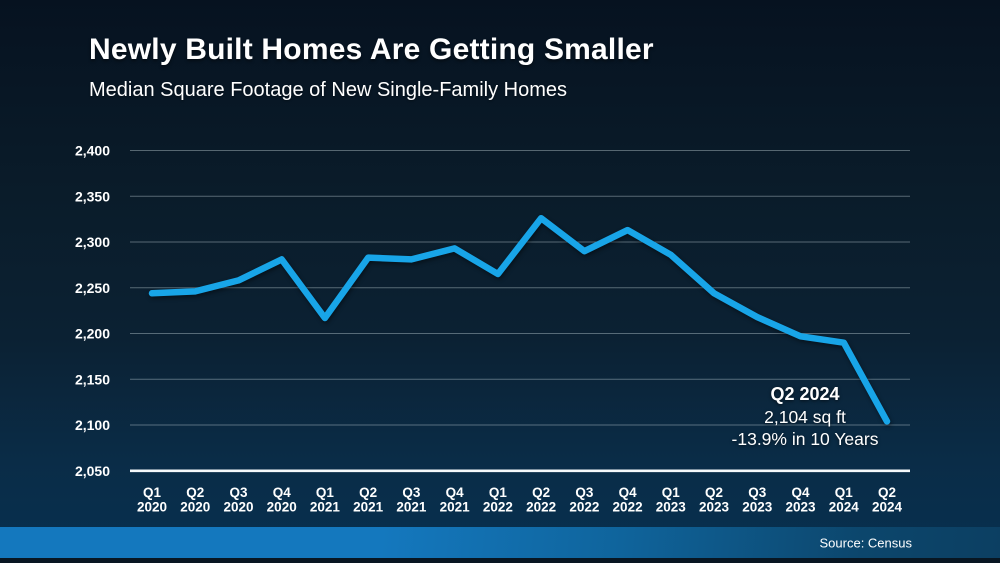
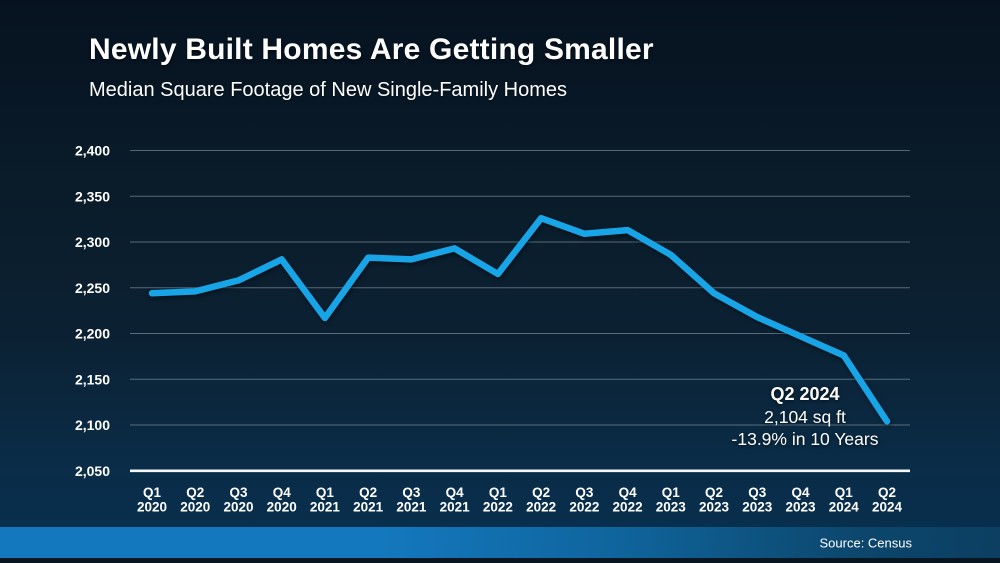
Q3 2022: 2290 -> 2310
Q1 2024: 2190 -> 2180
